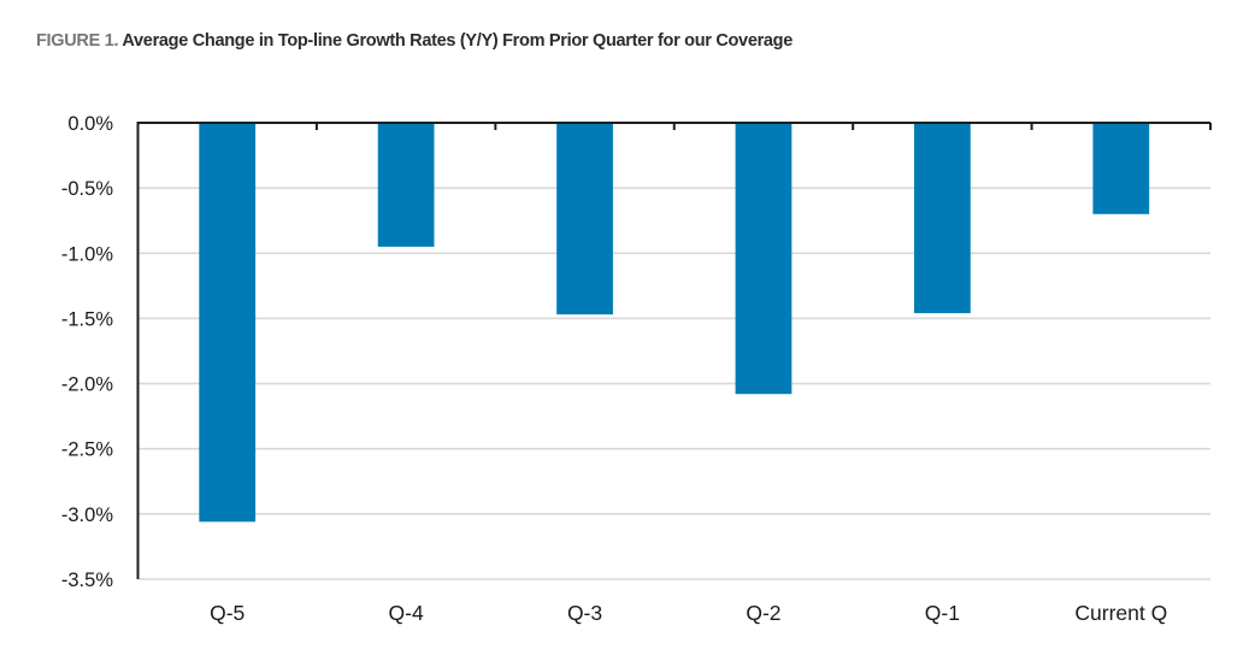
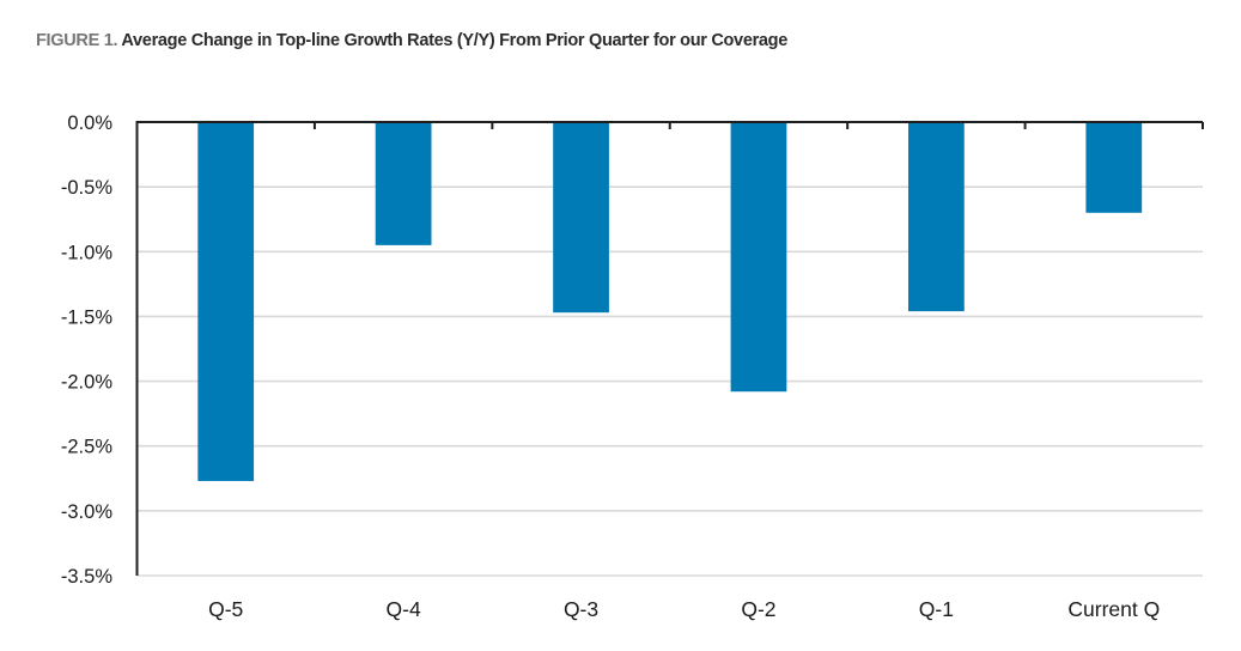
Q-5: -3.06% -> -2.77%
